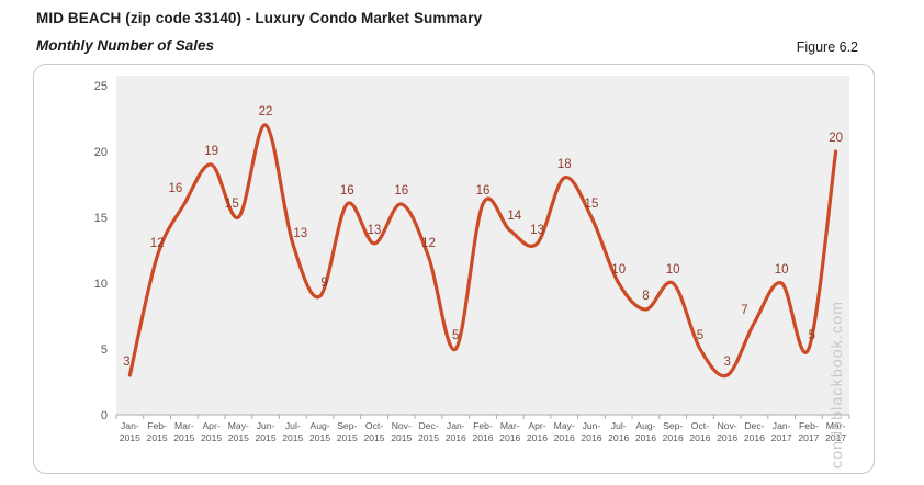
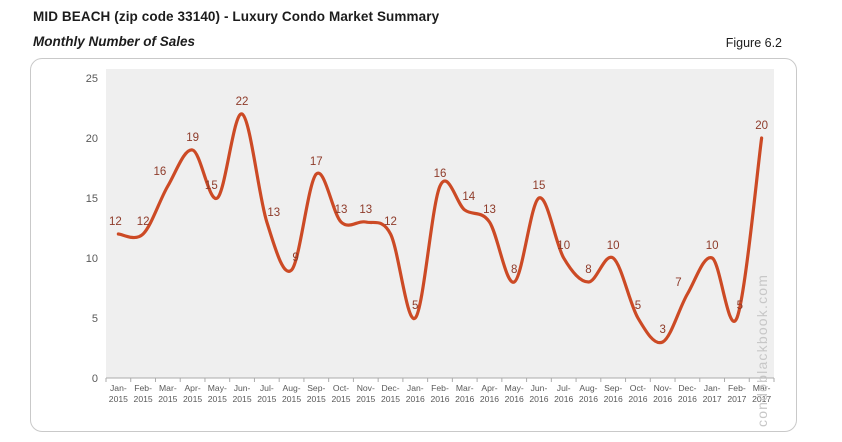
Jan-2015: 3 -> 12
Sep-2015: 16 -> 17
Nov-2015: 16 -> 13
May-2016: 18 -> 8
